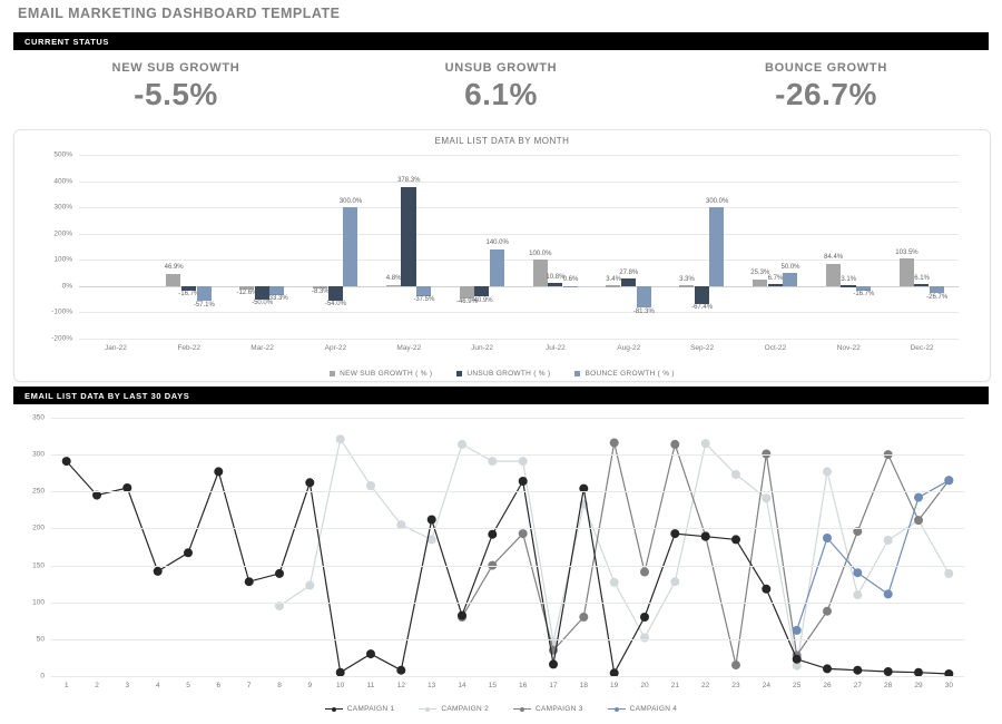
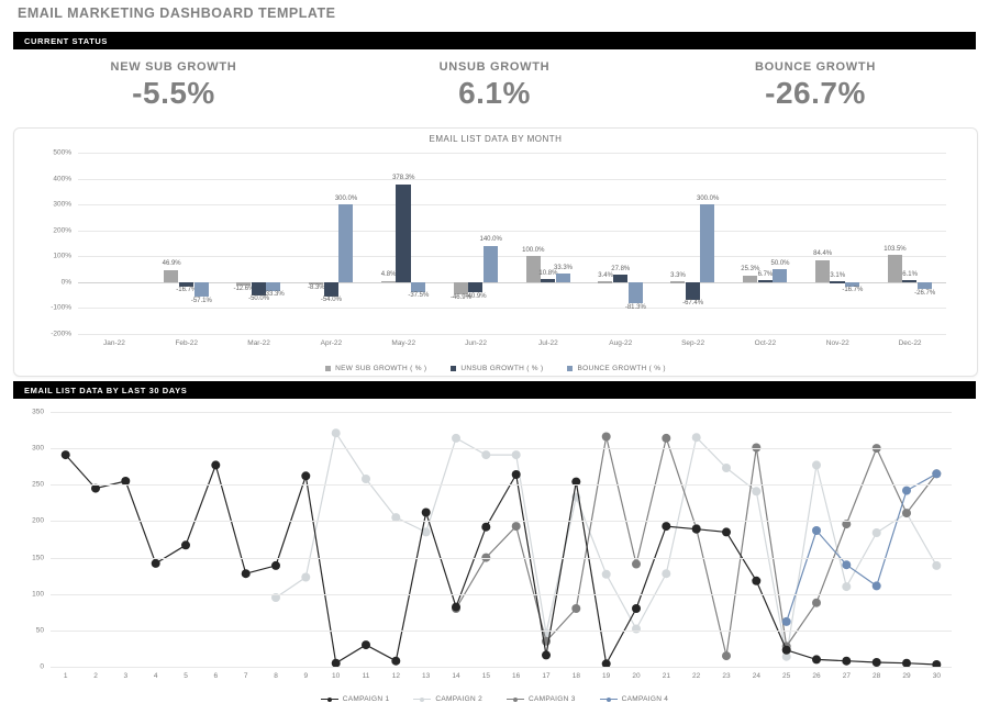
EMAIL LIST DATA BY MONTH/BOUNCE GROWTH ( % )/Jul-22: 0.6% -> 33.3%
